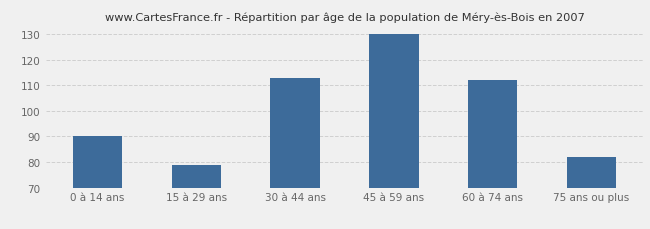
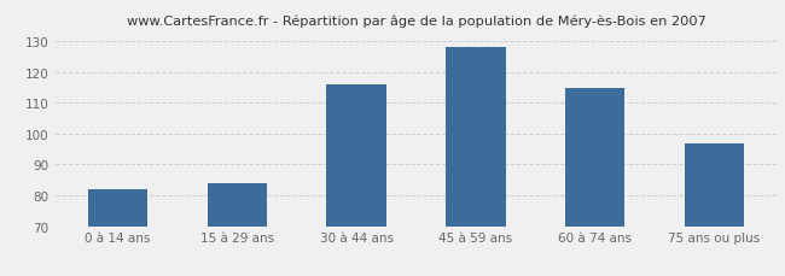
0 à 14 ans: 90 -> 82
15 à 29 ans: 79 -> 84
30 à 44 ans: 113 -> 116
45 à 59 ans: 130 -> 128
60 à 74 ans: 112 -> 115
75 ans ou plus: 82 -> 97
